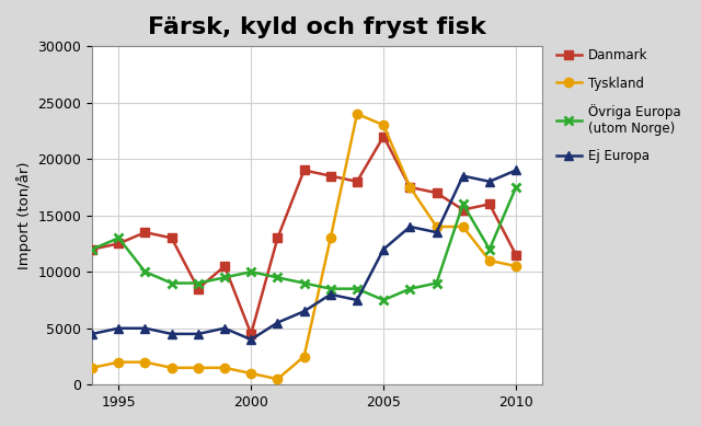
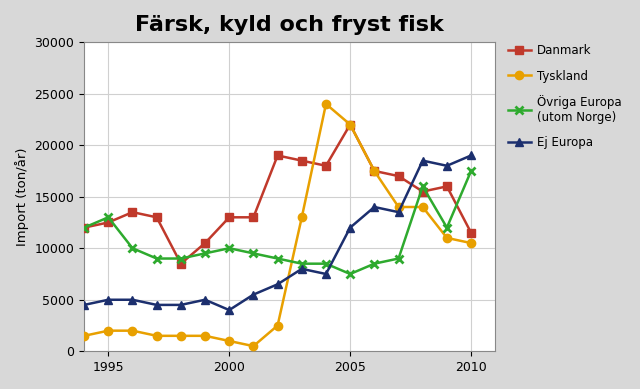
Danmark/2000: 4500 -> 13000
Tyskland/2005: 23000 -> 22000
